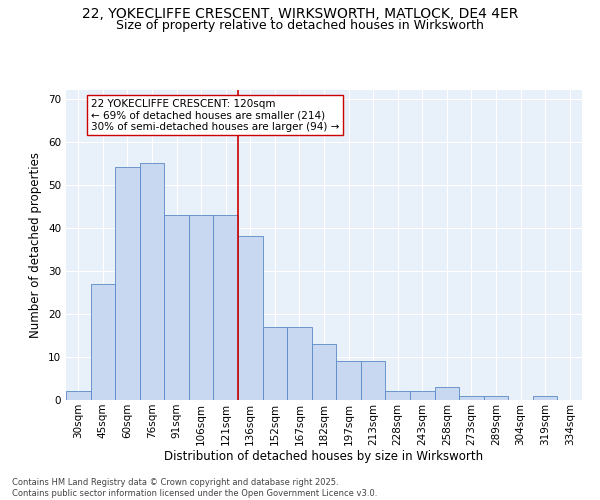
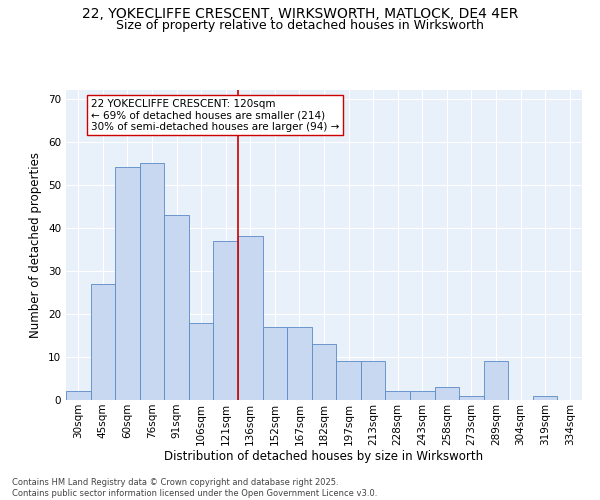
106sqm: 43 -> 18
121sqm: 43 -> 37
289sqm: 1 -> 9
